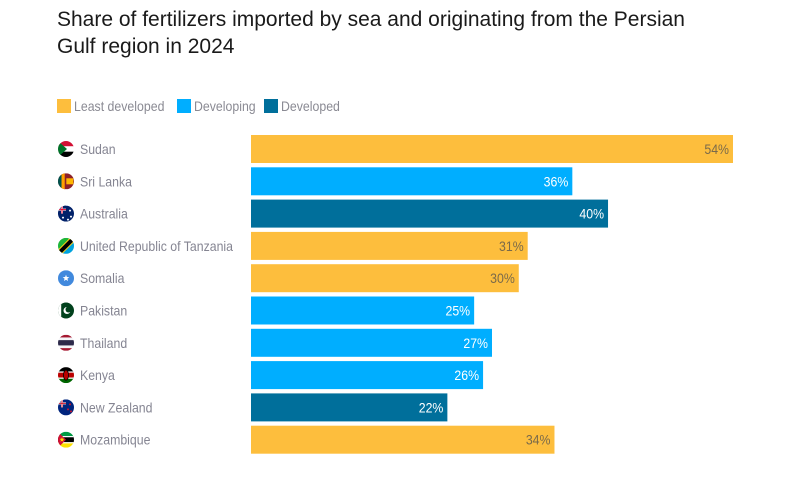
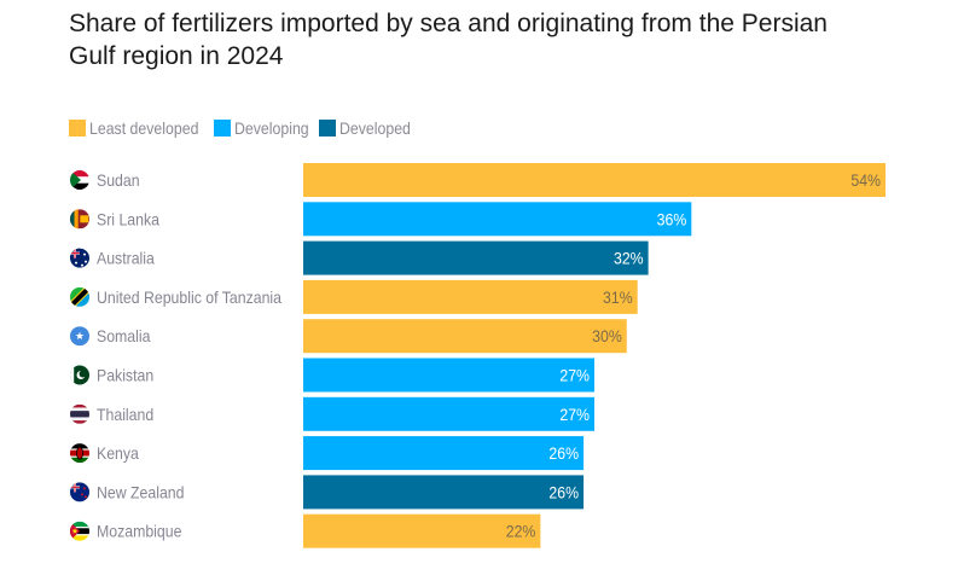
Australia: 40% -> 32%
Pakistan: 25% -> 27%
New Zealand: 22% -> 26%
Mozambique: 34% -> 22%
